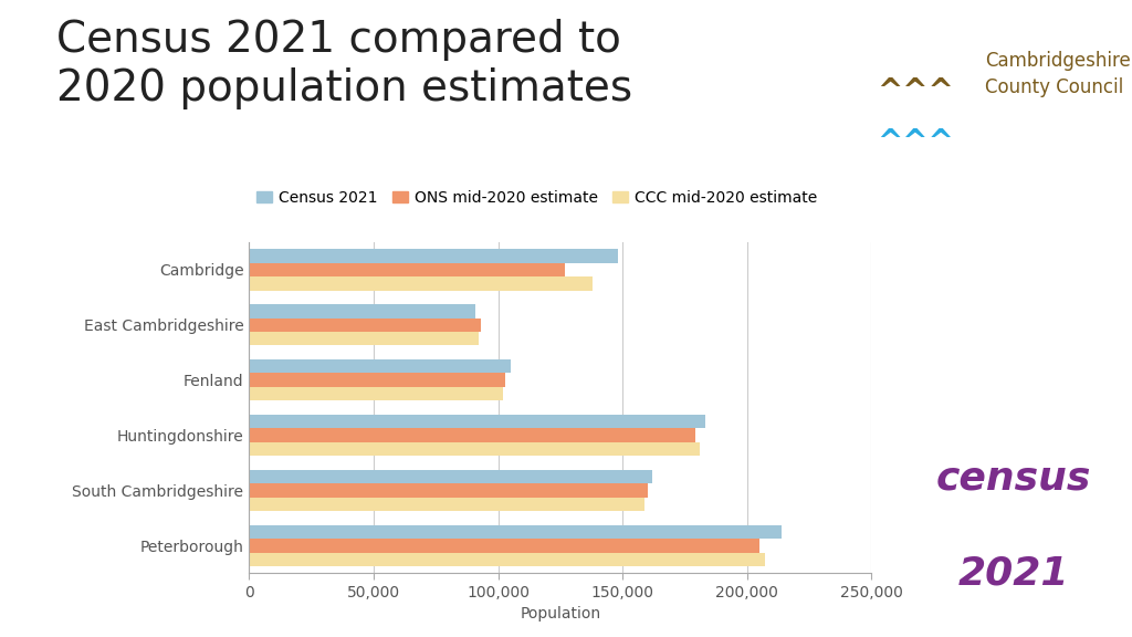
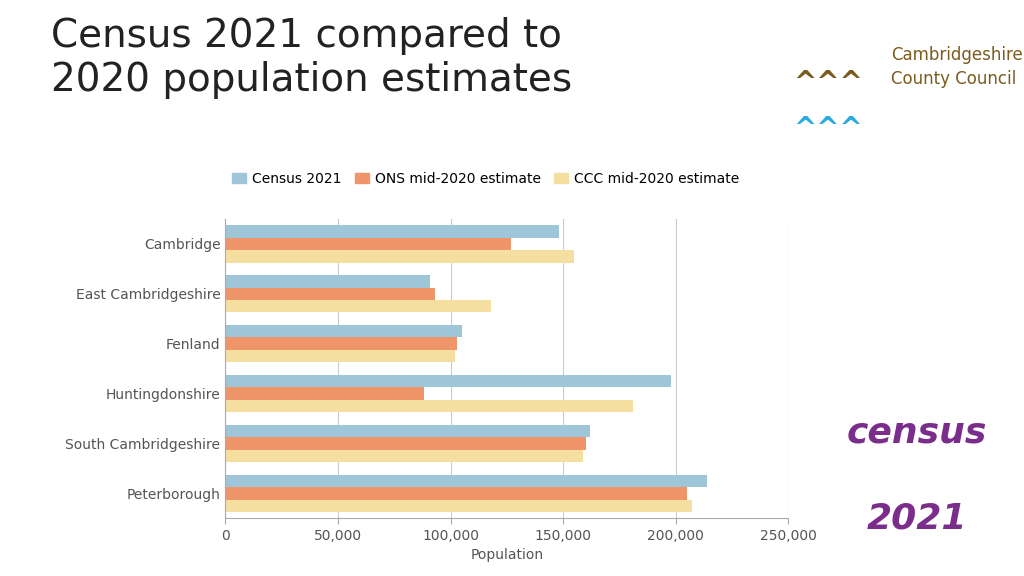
CCC mid-2020 estimate/Cambridge: 138,000 -> 155,000
CCC mid-2020 estimate/East Cambridgeshire: 92,000 -> 118,000
Census 2021/Huntingdonshire: 183,000 -> 198,000
ONS mid-2020 estimate/Huntingdonshire: 179,000 -> 88,000
